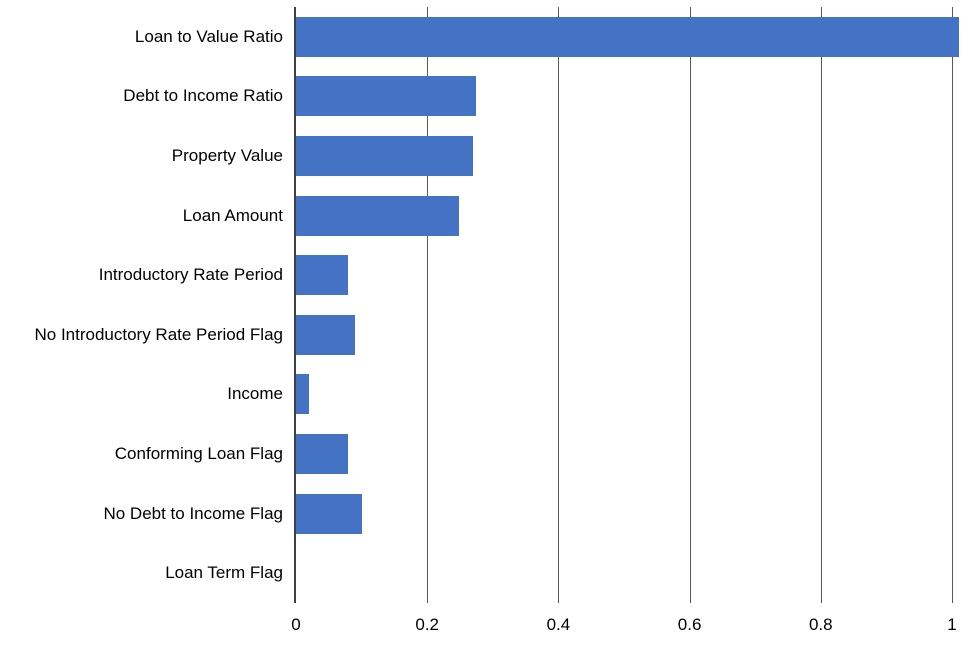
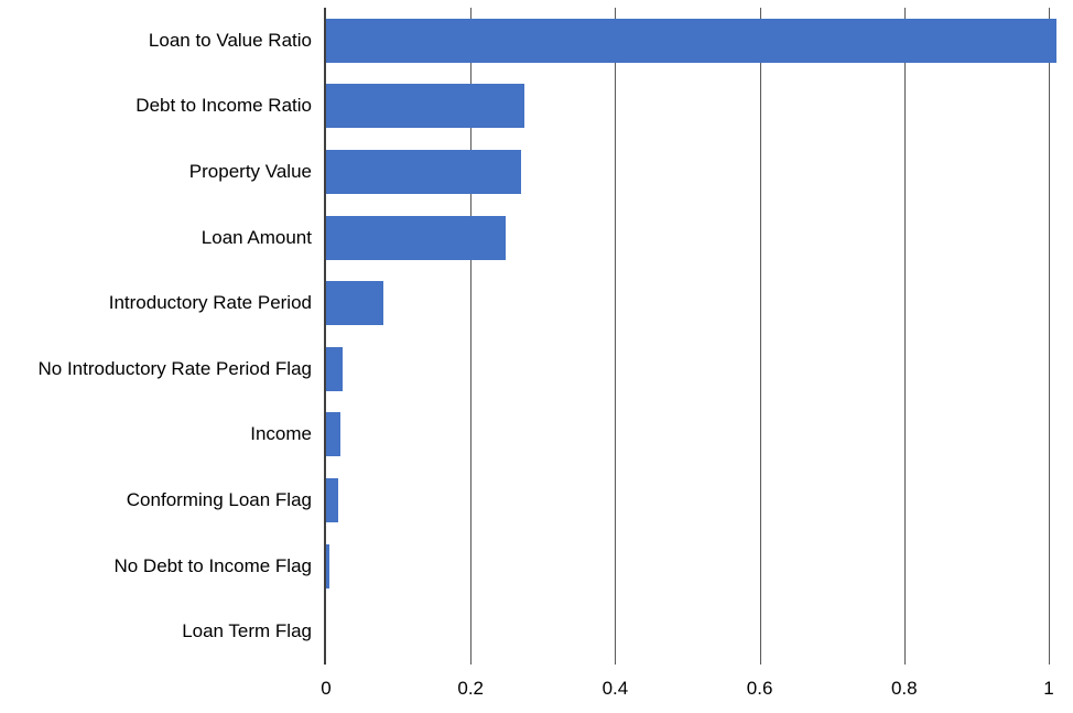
No Introductory Rate Period Flag: 0.09 -> 0.02
Conforming Loan Flag: 0.08 -> 0.02
No Debt to Income Flag: 0.10 -> 0.01
